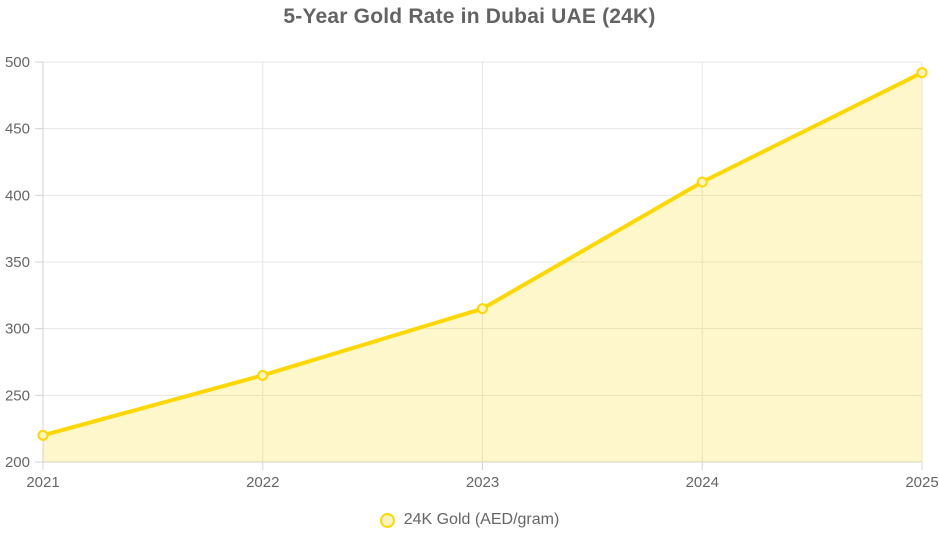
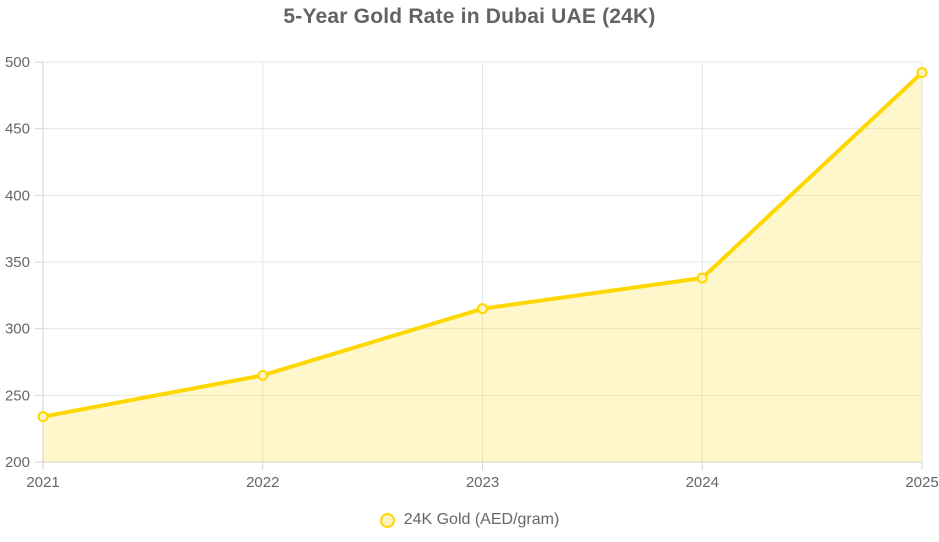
2021: 220 -> 234
2024: 410 -> 338
